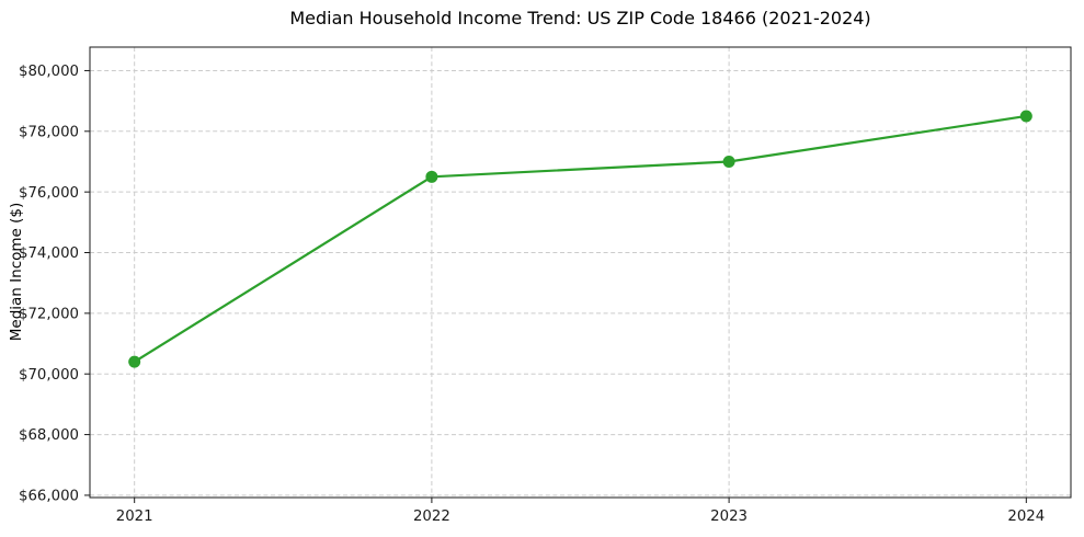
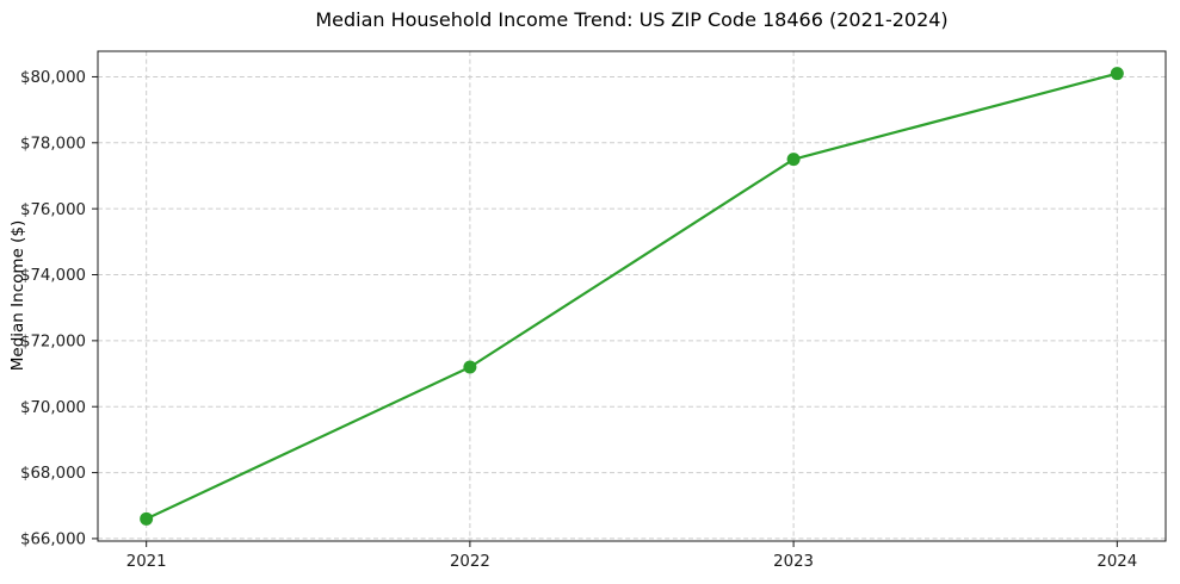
2021: $70400 -> $66600
2022: $76500 -> $71200
2023: $77000 -> $77500
2024: $78500 -> $80100
